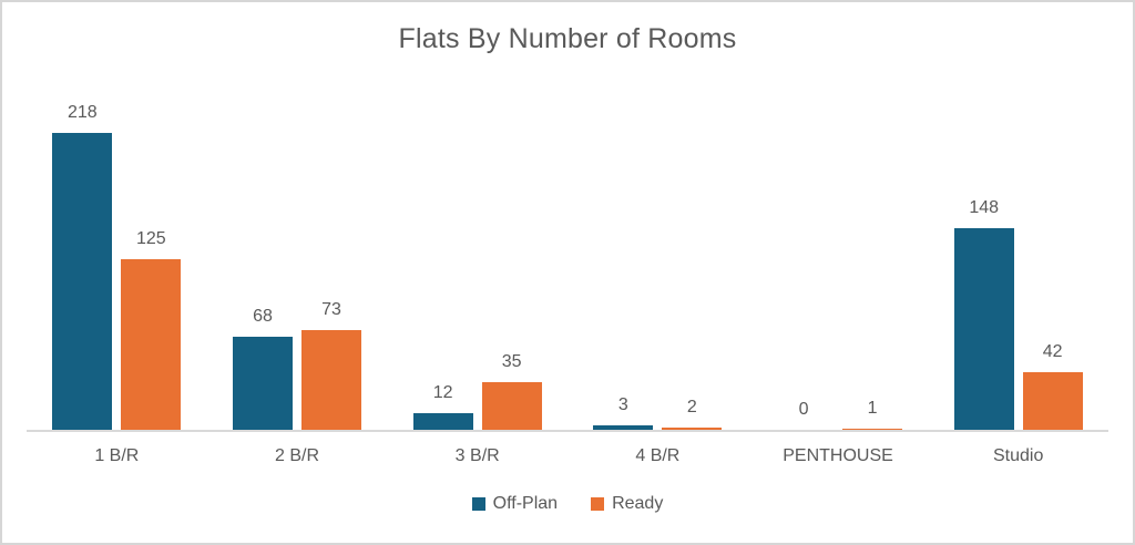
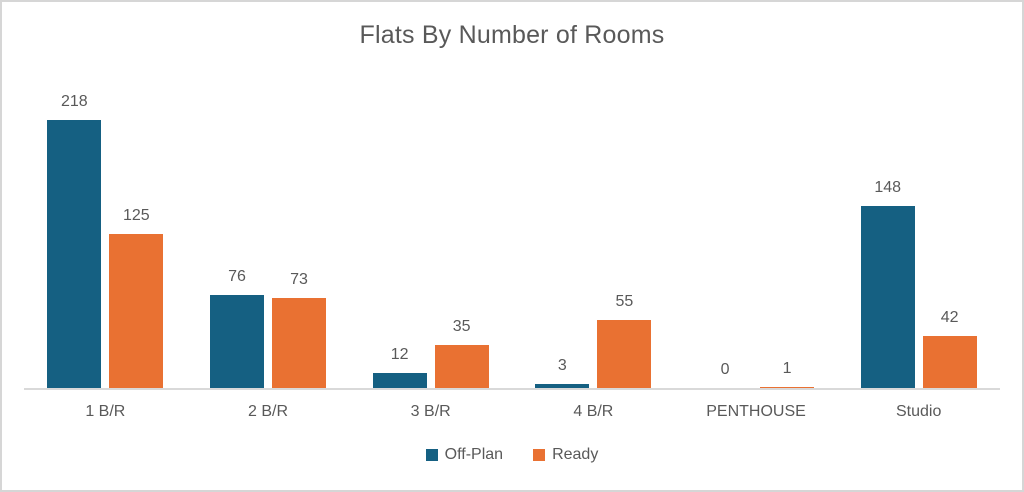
Off-Plan/2 B/R: 68 -> 76
Ready/4 B/R: 2 -> 55
